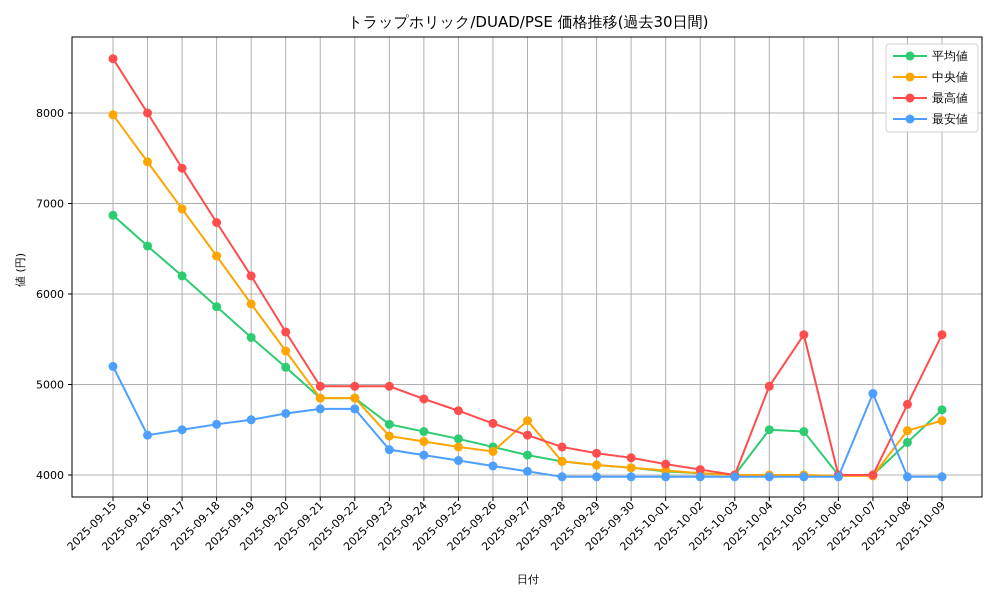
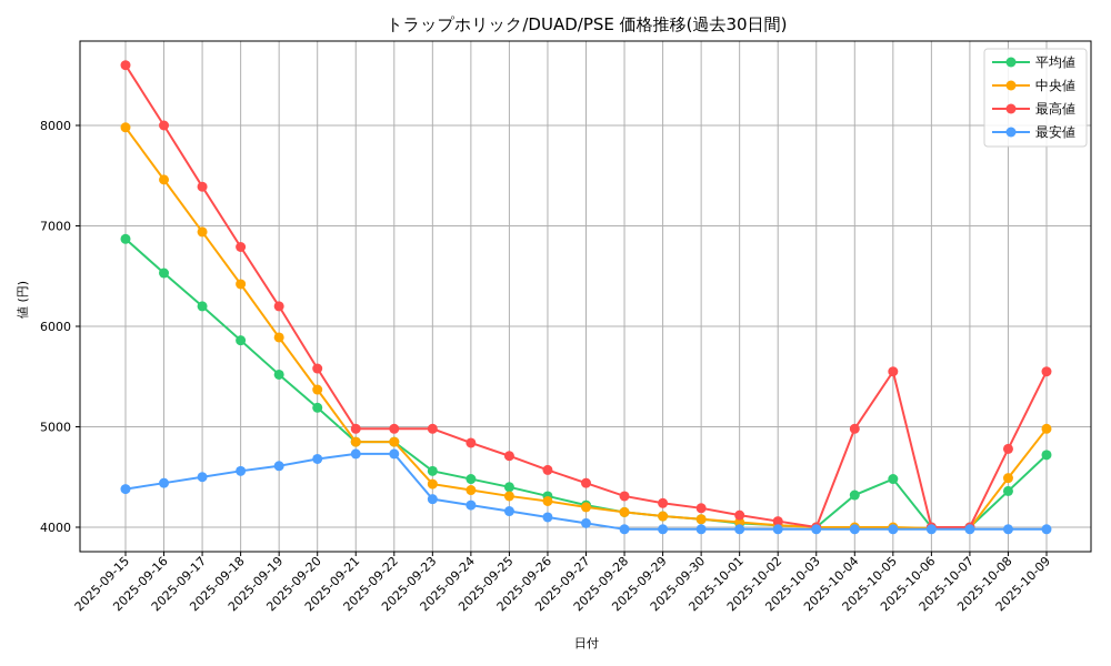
最安値/2025-09-15: 5200 -> 4400
中央値/2025-09-27: 4600 -> 4200
平均値/2025-10-04: 4500 -> 4300
最安値/2025-10-07: 4900 -> 4000
中央値/2025-10-09: 4600 -> 5000
